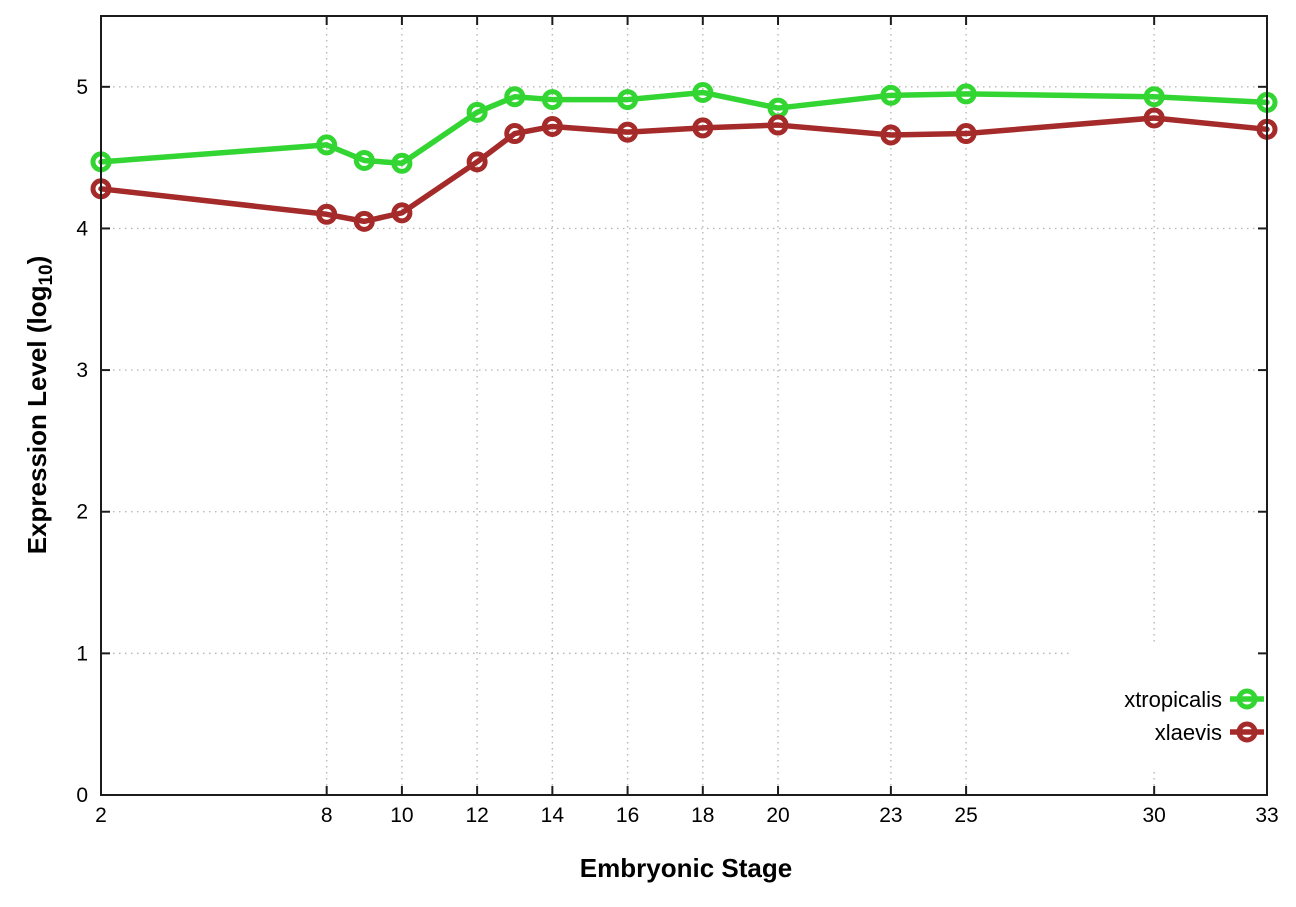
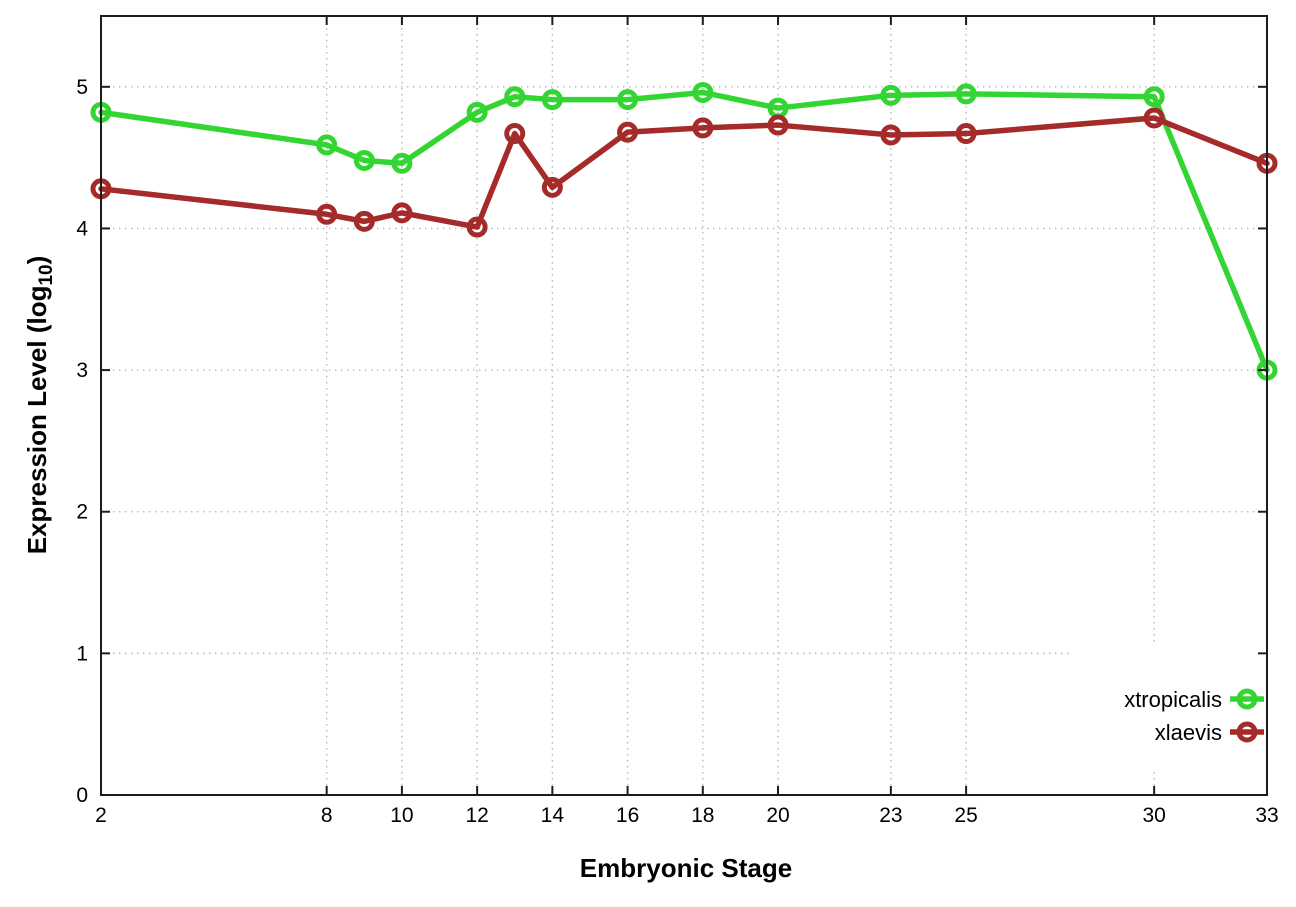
xtropicalis/2: 4.47 -> 4.82
xlaevis/12: 4.47 -> 4.01
xlaevis/14: 4.72 -> 4.29
xtropicalis/33: 4.89 -> 3.00
xlaevis/33: 4.70 -> 4.46
